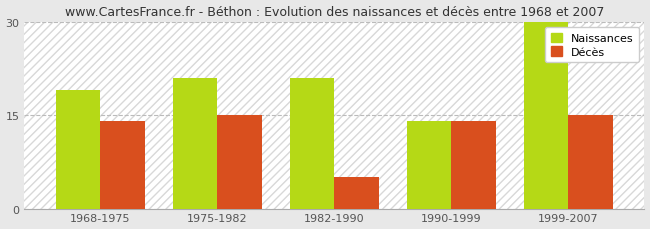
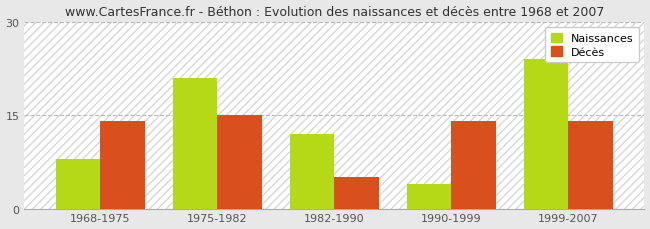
Naissances/1968-1975: 19 -> 8
Naissances/1982-1990: 21 -> 12
Naissances/1990-1999: 14 -> 4
Naissances/1999-2007: 30 -> 24
Décès/1999-2007: 15 -> 14
